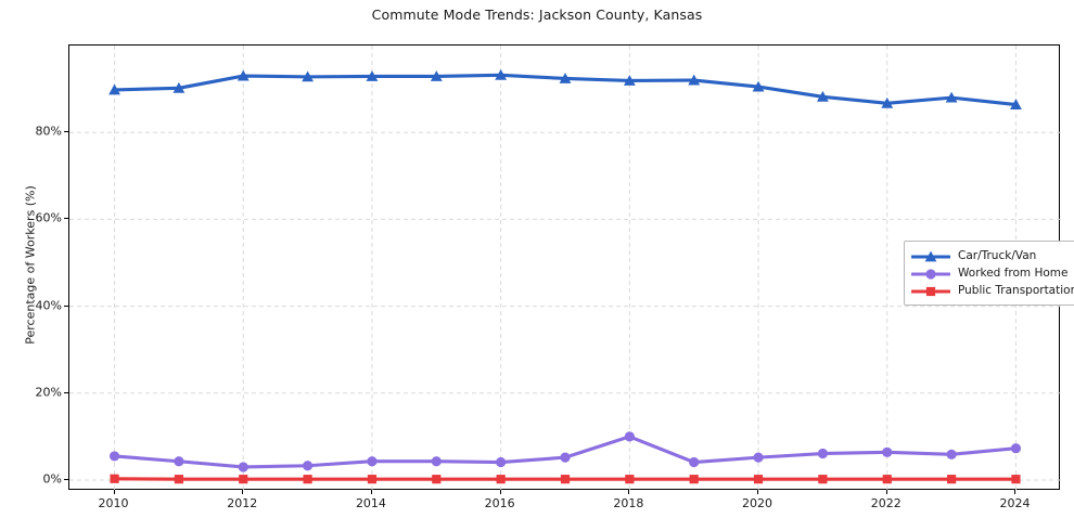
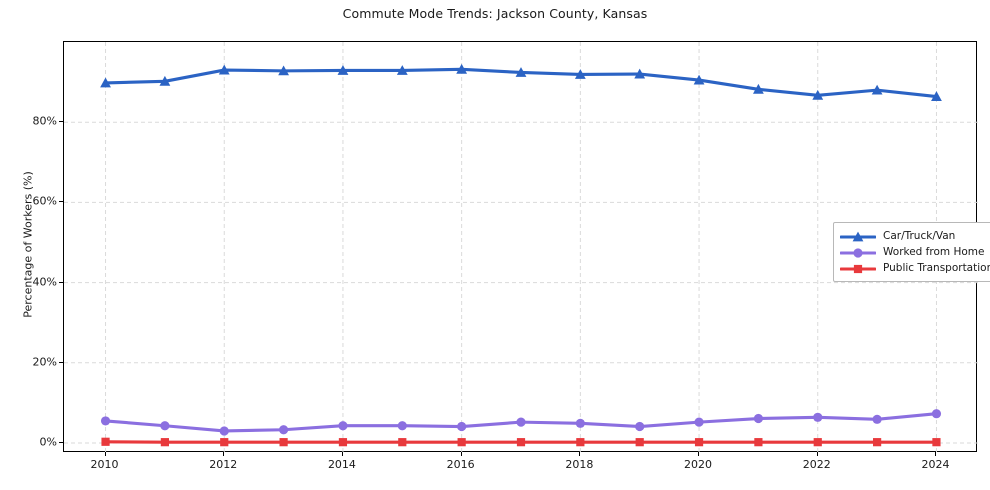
Worked from Home/2018: 10% -> 5%
